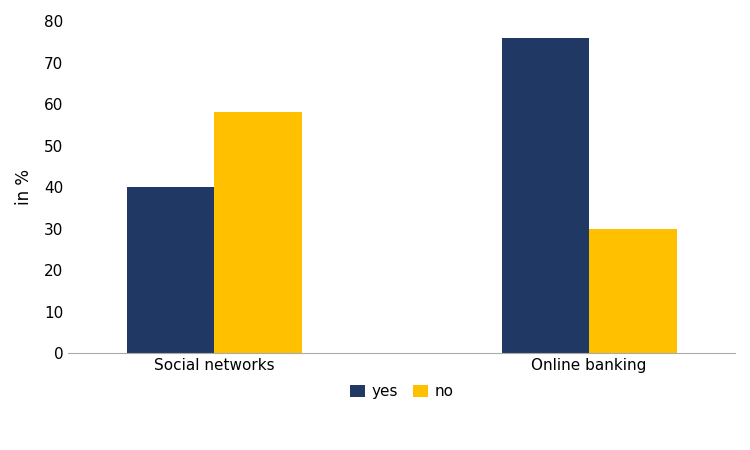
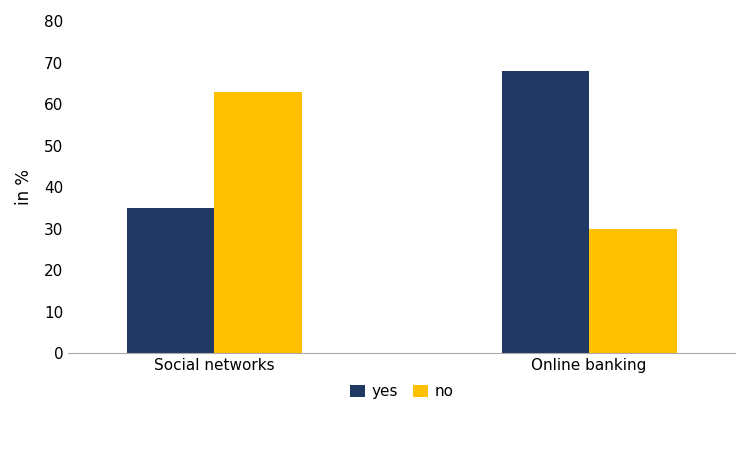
yes/Social networks: 40 -> 35
no/Social networks: 58 -> 63
yes/Online banking: 76 -> 68
